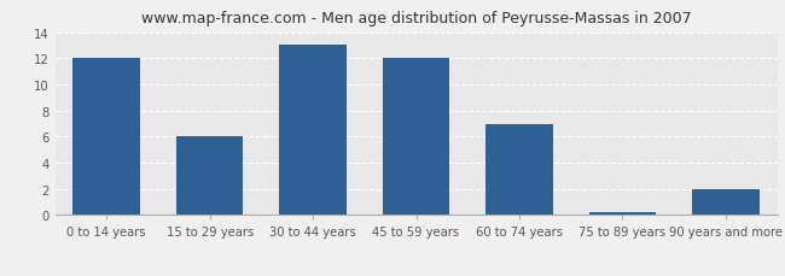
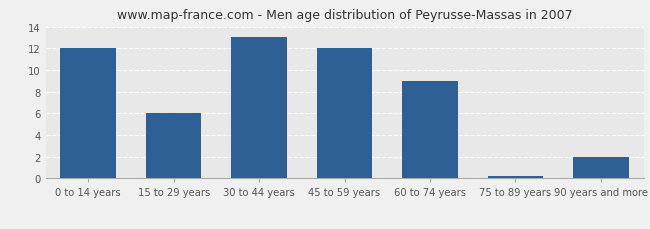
60 to 74 years: 7.0 -> 9.0
